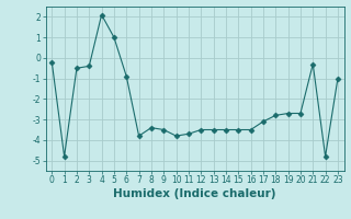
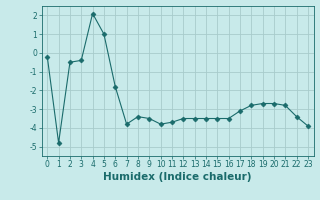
6: -0.9 -> -1.8
21: -0.3 -> -2.8
22: -4.8 -> -3.4
23: -1.0 -> -3.9
